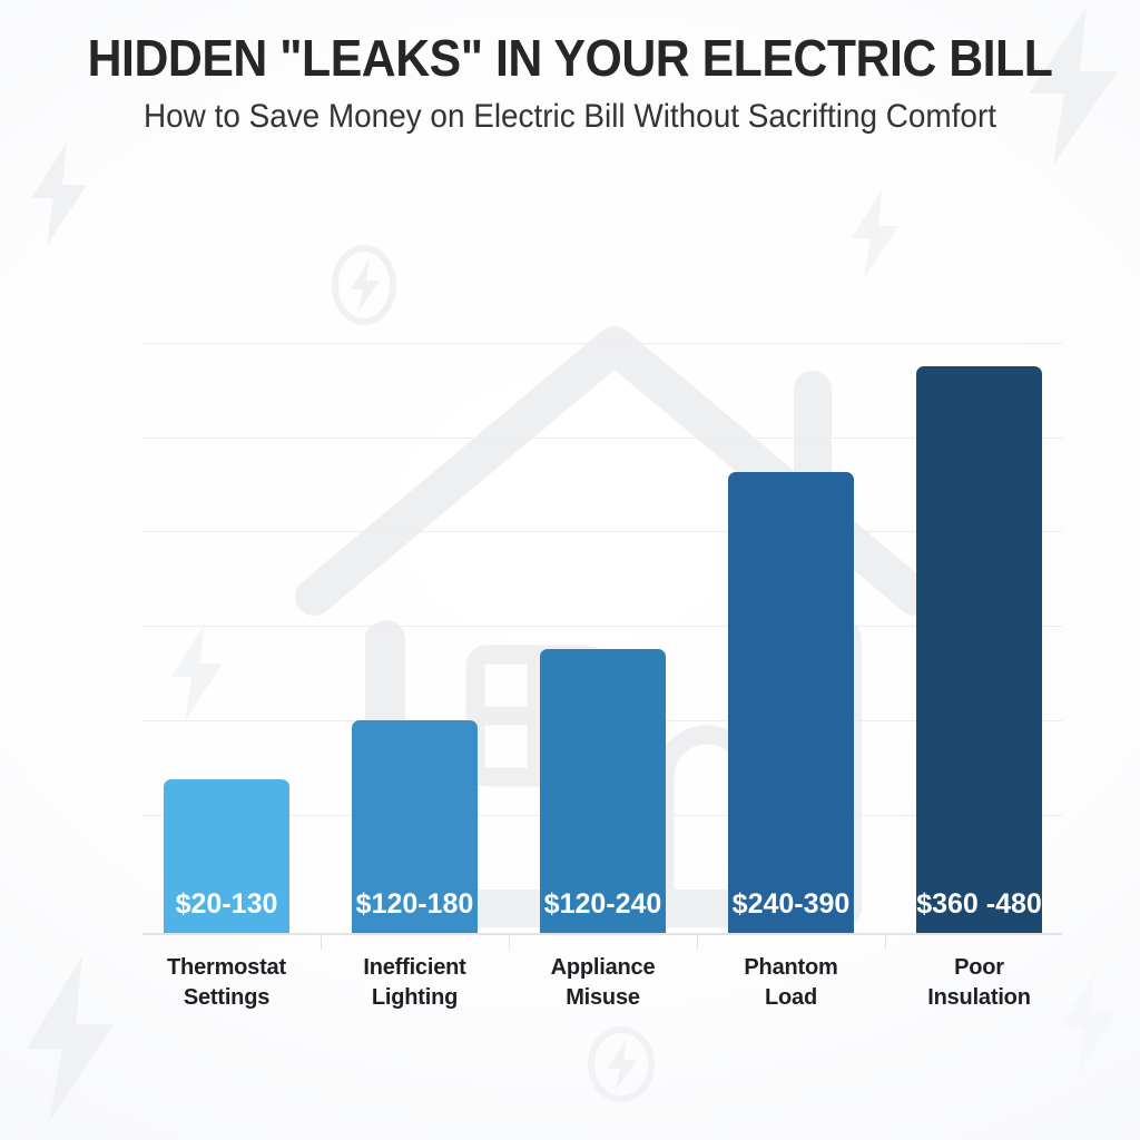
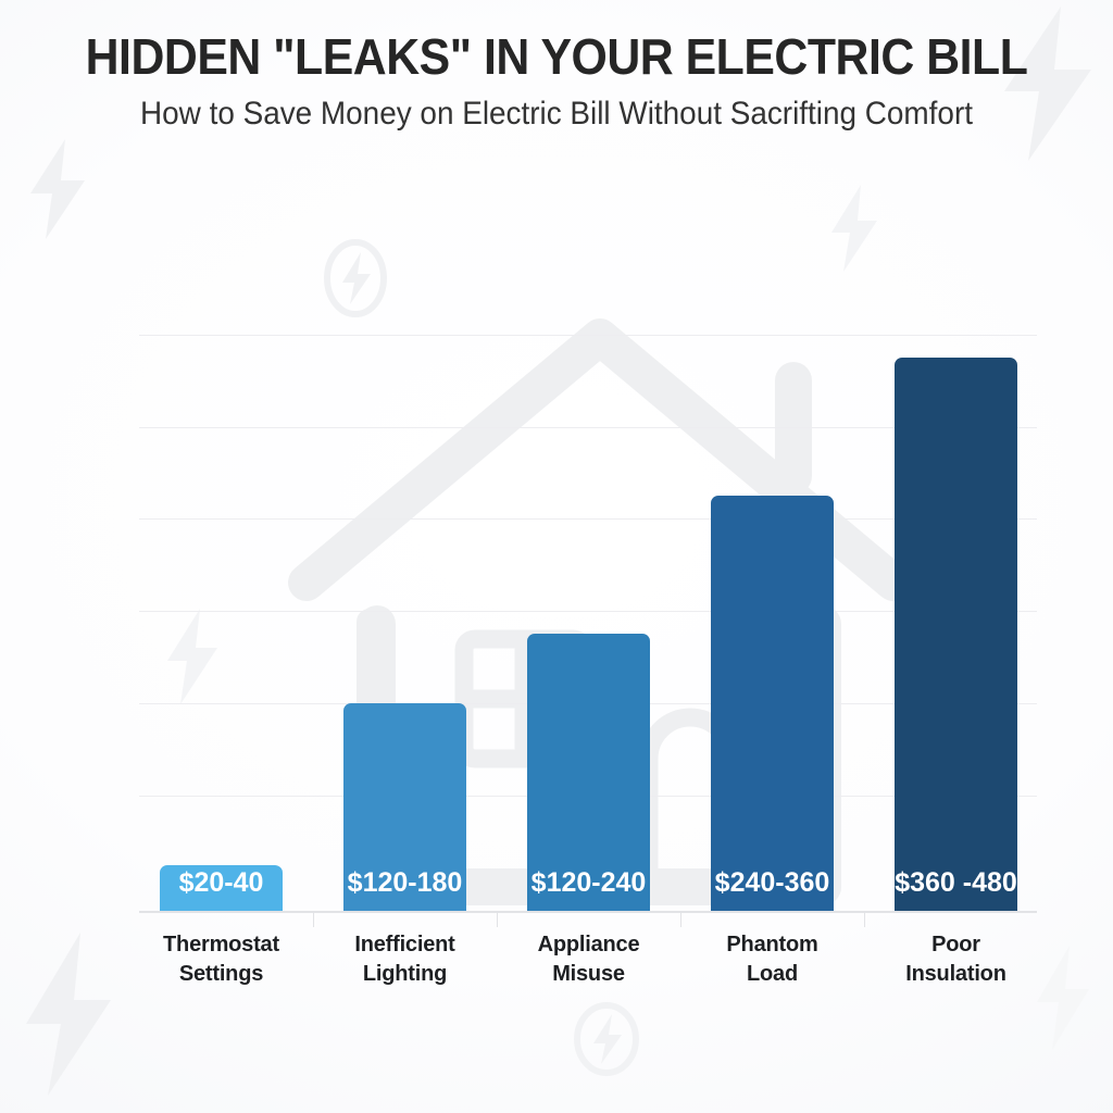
Thermostat Settings: 130 -> 40
Phantom Load: 390 -> 360
